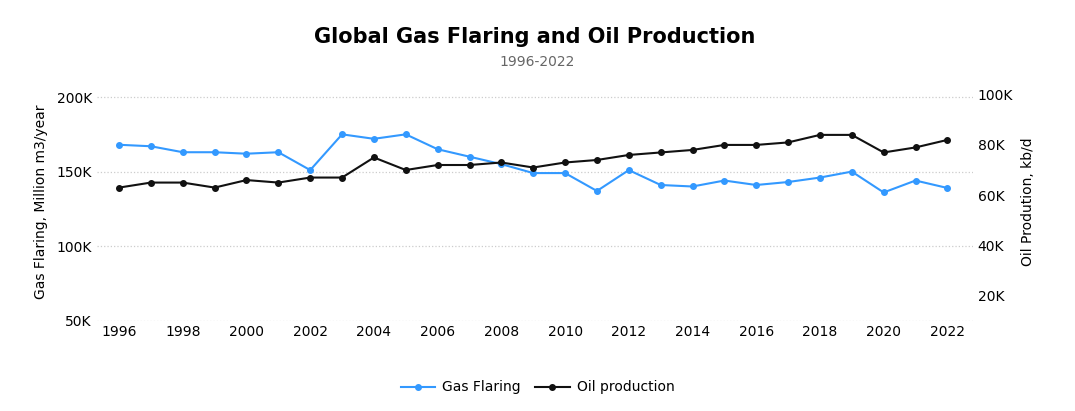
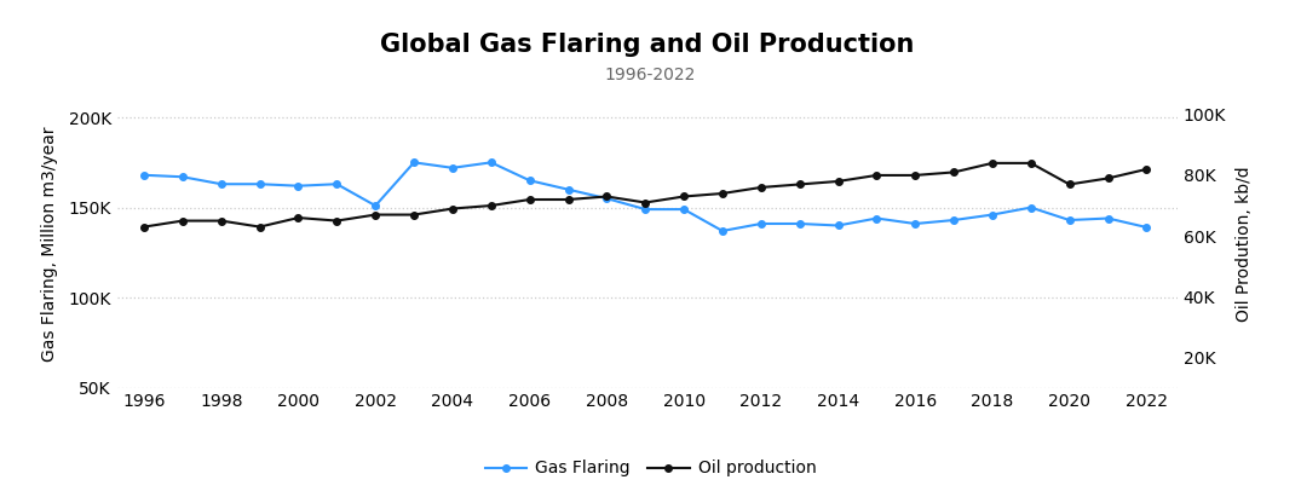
Oil production/2004: 75K -> 69K
Gas Flaring/2012: 151K -> 141K
Gas Flaring/2020: 136K -> 143K
